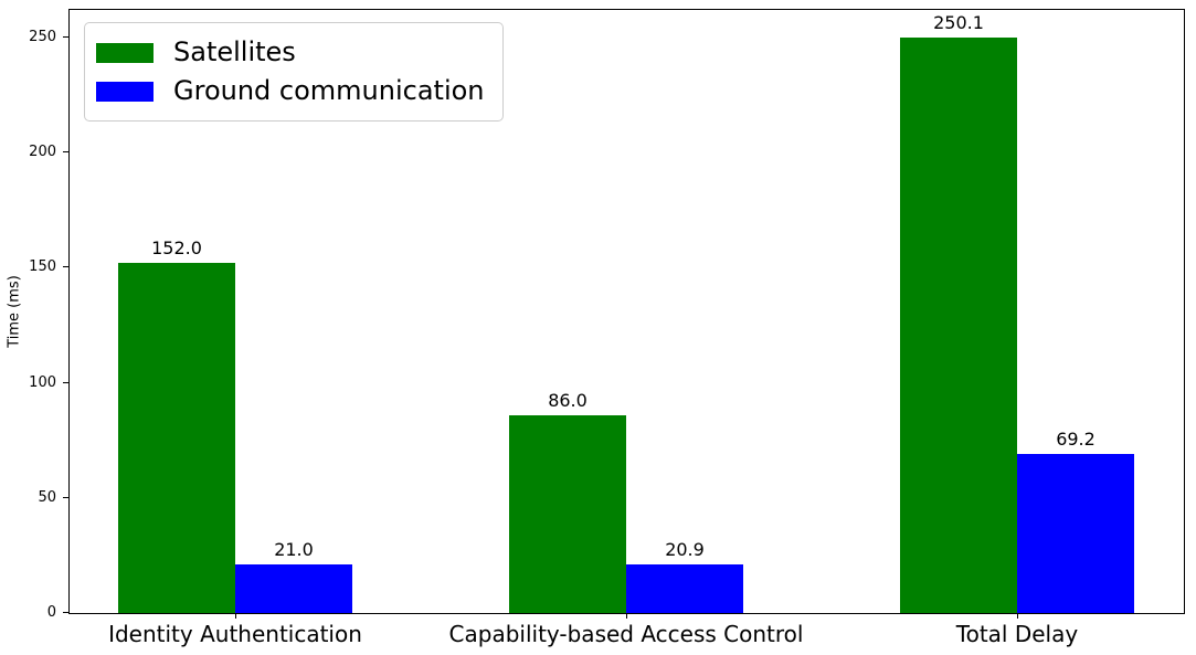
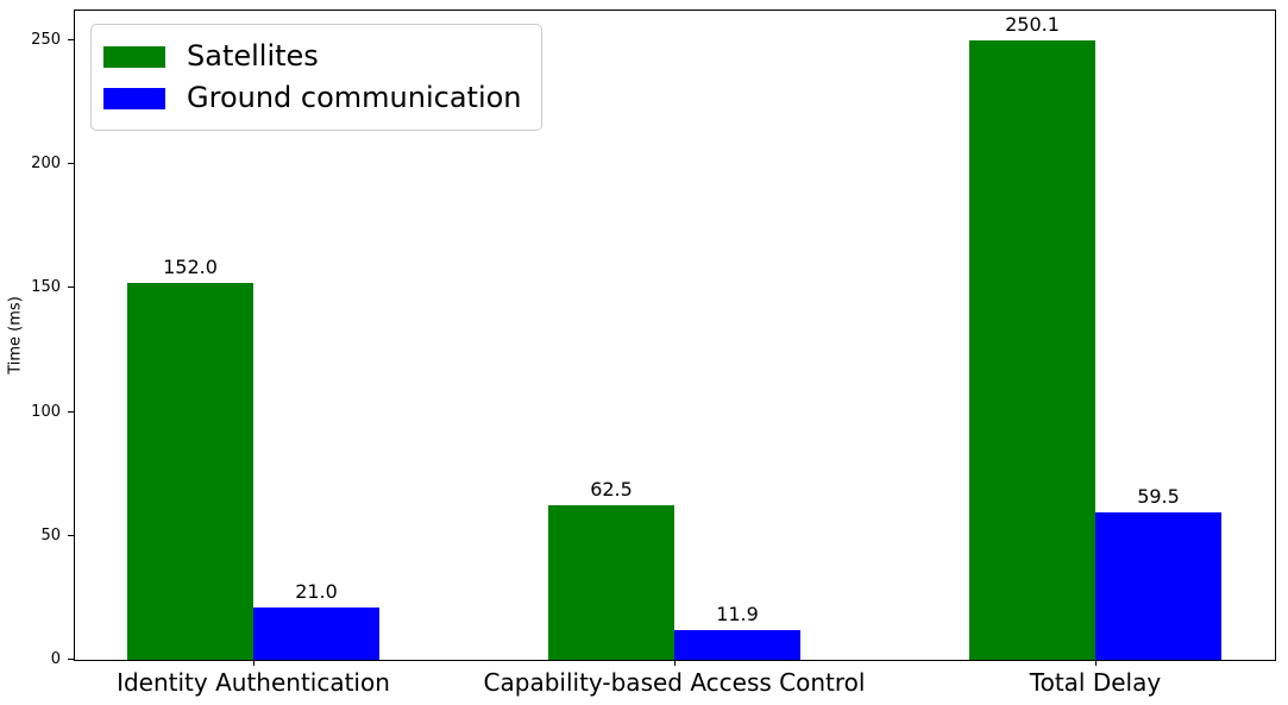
Satellites/Capability-based Access Control: 86.0 -> 62.5
Ground communication/Capability-based Access Control: 20.9 -> 11.9
Ground communication/Total Delay: 69.2 -> 59.5
